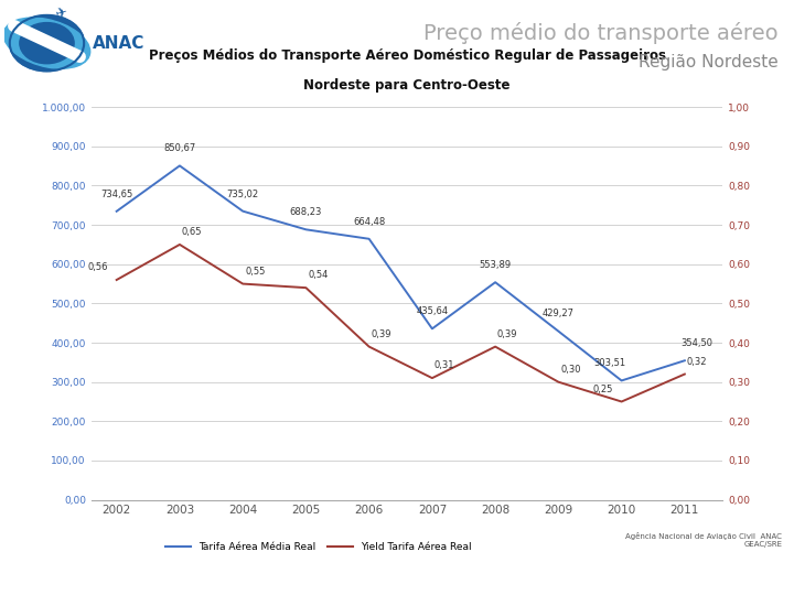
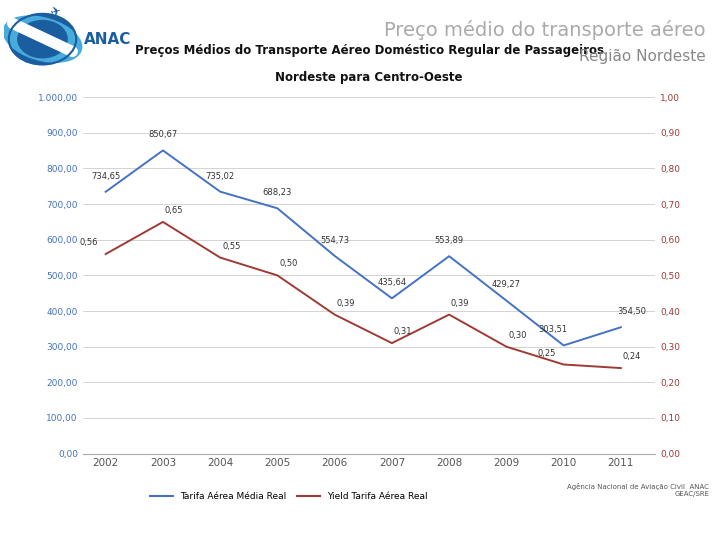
Yield Tarifa Aérea Real/2005: 0,54 -> 0,50
Tarifa Aérea Média Real/2006: 664,48 -> 554,73
Yield Tarifa Aérea Real/2011: 0,32 -> 0,24
